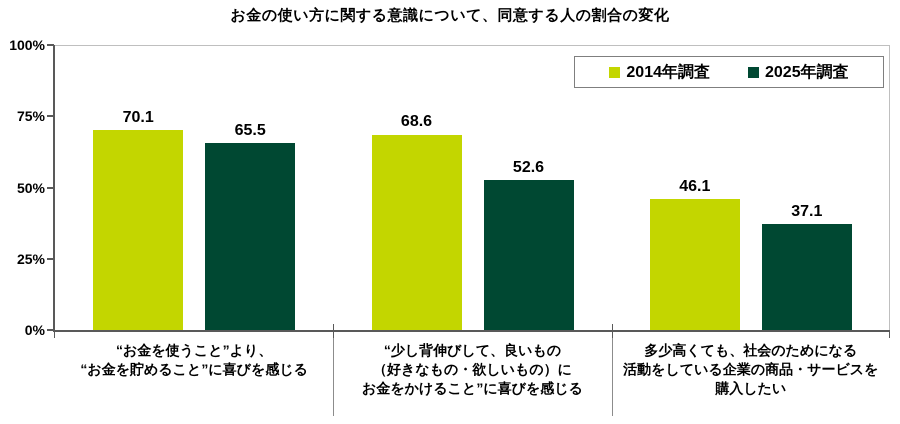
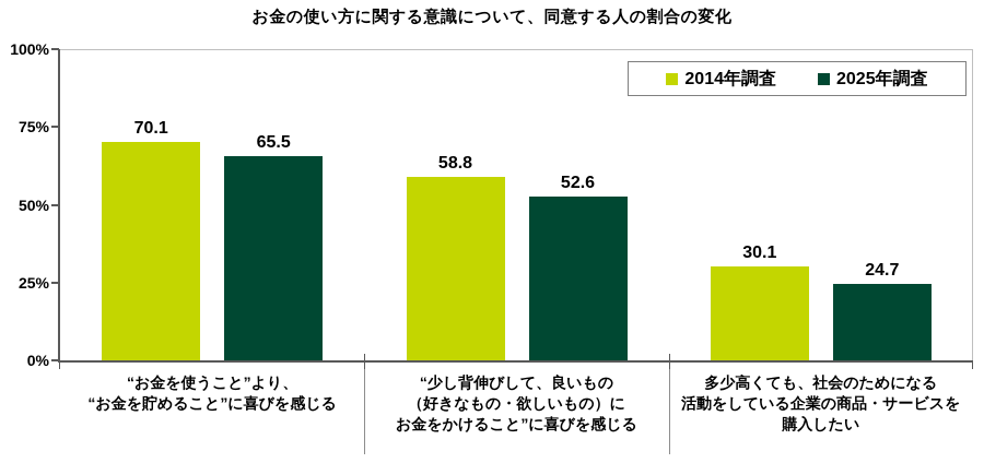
2014年調査/“少し背伸びして、良いもの （好きなもの・欲しいもの）に お金をかけること”に喜びを感じる: 68.6 -> 58.8
2014年調査/多少高くても、社会のためになる 活動をしている企業の商品・サービスを 購入したい: 46.1 -> 30.1
2025年調査/多少高くても、社会のためになる 活動をしている企業の商品・サービスを 購入したい: 37.1 -> 24.7
